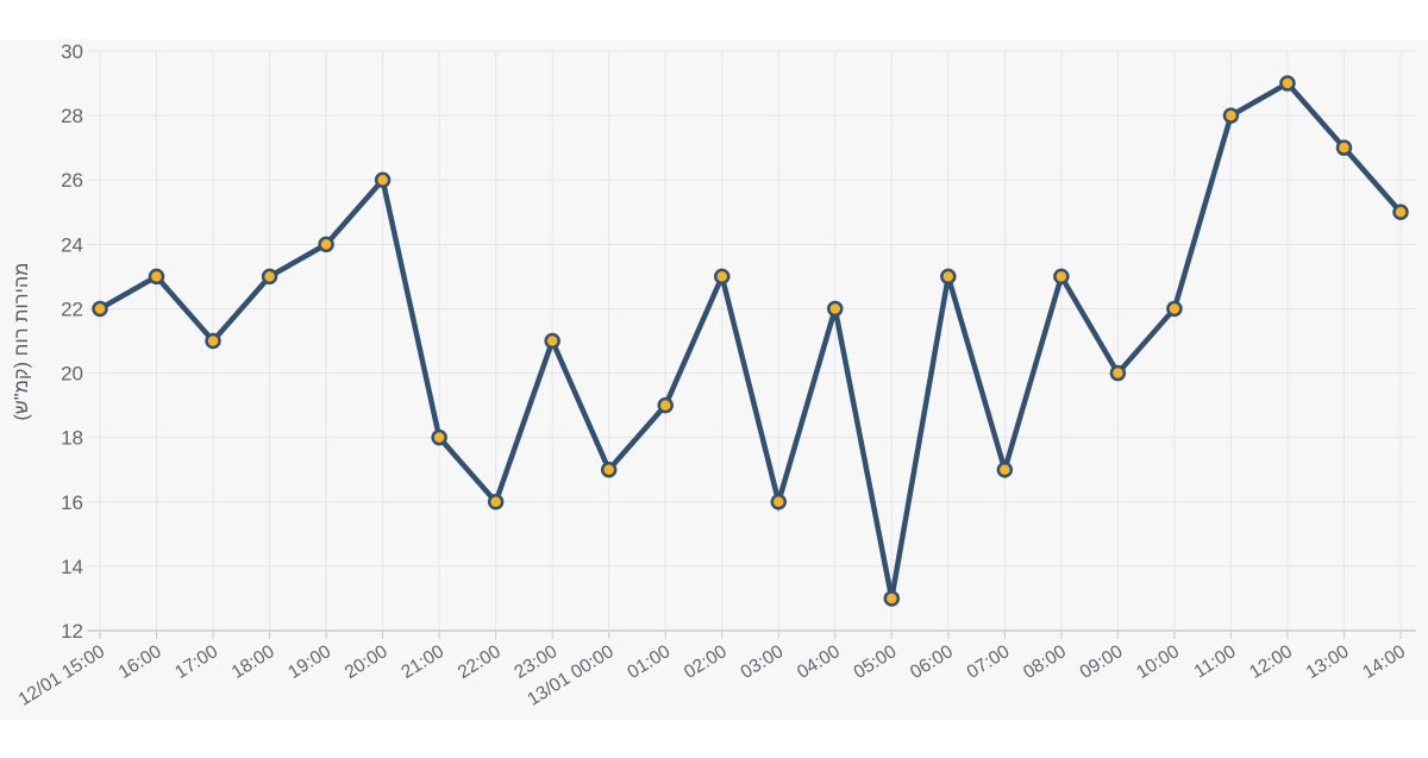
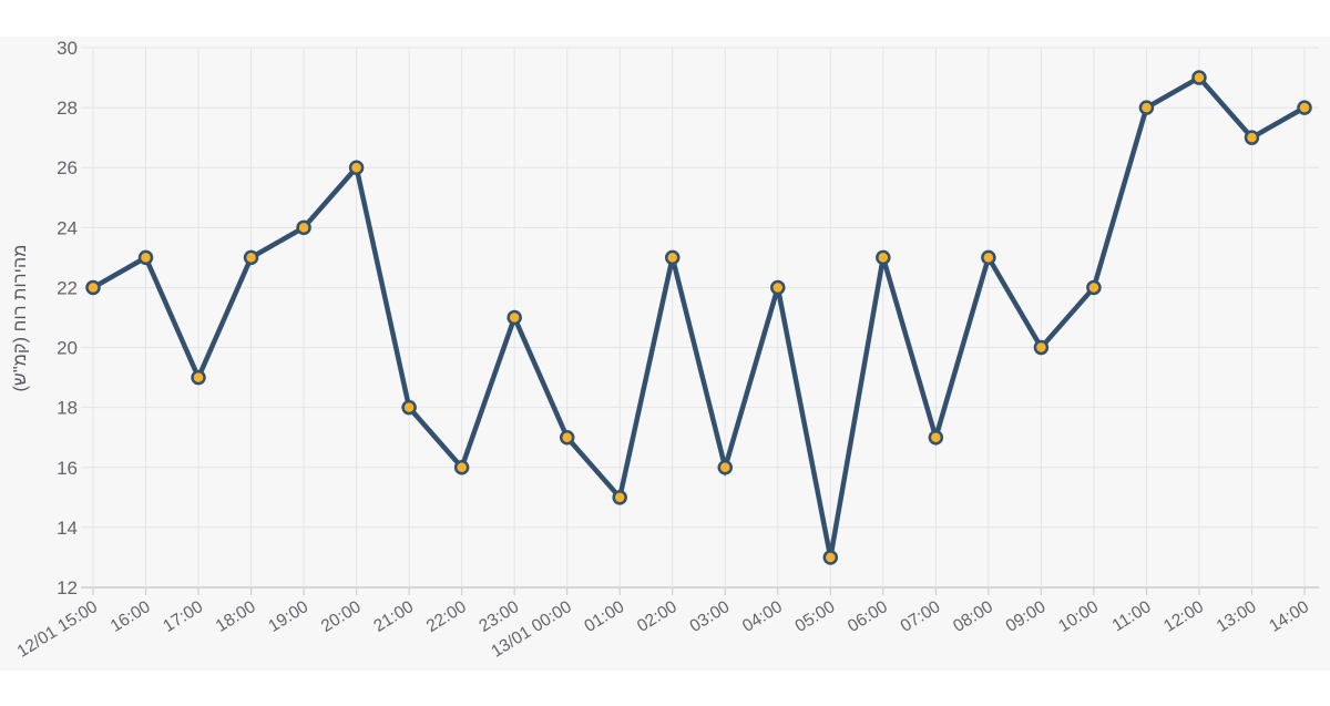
17:00: 21 -> 19
01:00: 19 -> 15
14:00: 25 -> 28
